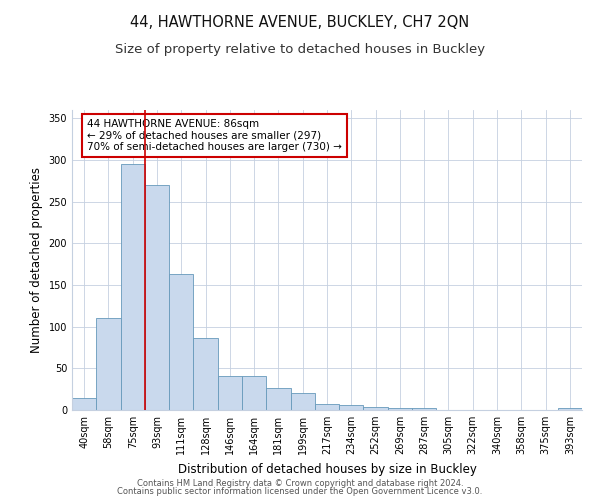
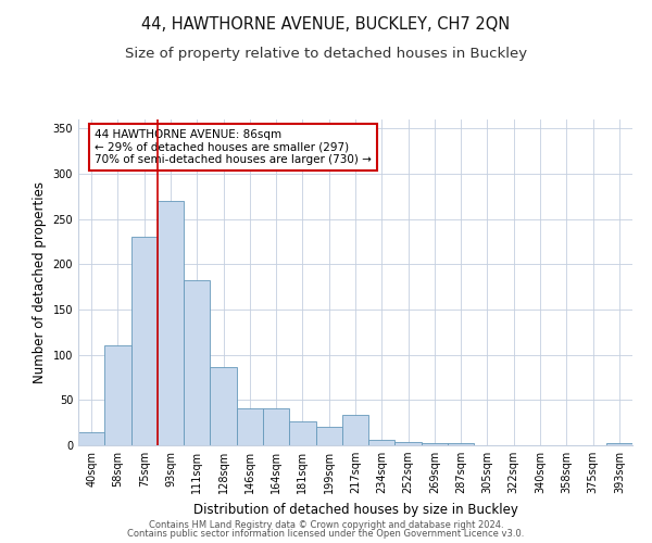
75sqm: 295 -> 230
111sqm: 163 -> 182
217sqm: 7 -> 34
